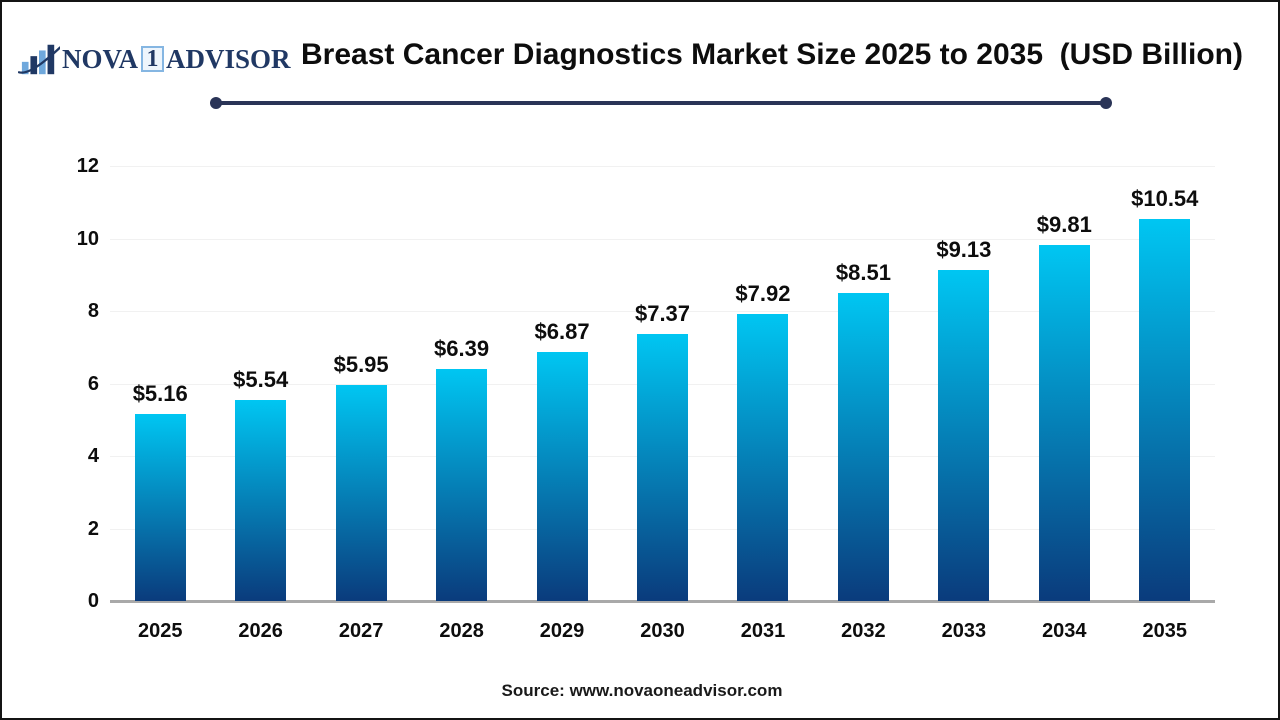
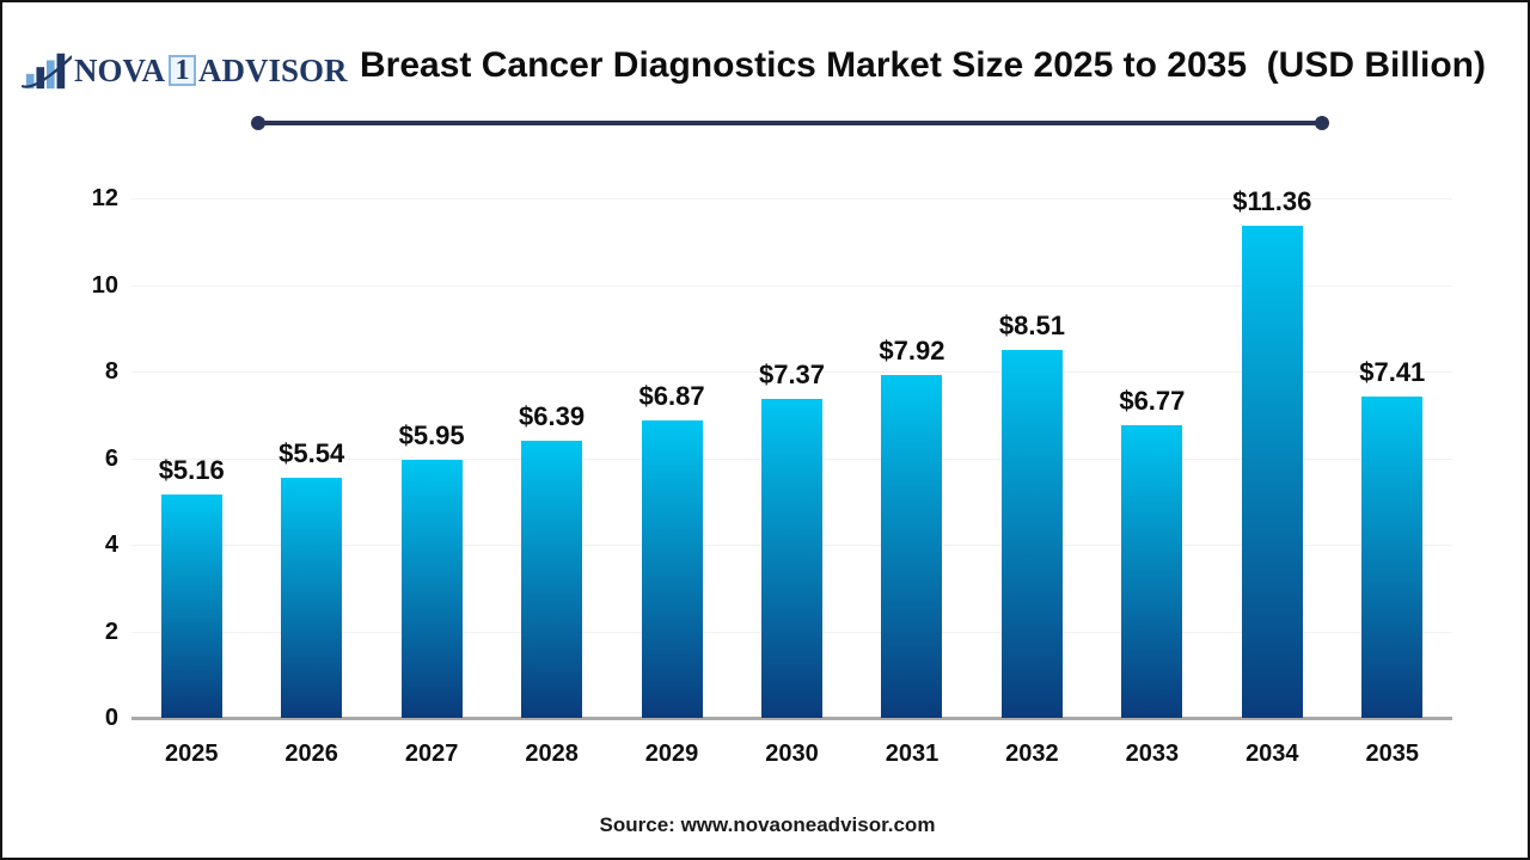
2033: $9.13 -> $6.77
2034: $9.81 -> $11.36
2035: $10.54 -> $7.41
